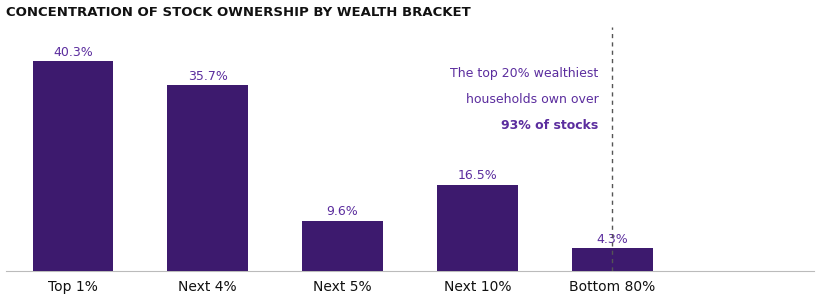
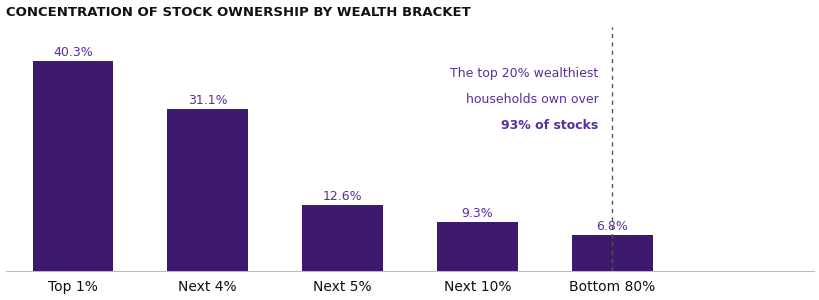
Next 4%: 35.7% -> 31.1%
Next 5%: 9.6% -> 12.6%
Next 10%: 16.5% -> 9.3%
Bottom 80%: 4.3% -> 6.8%
